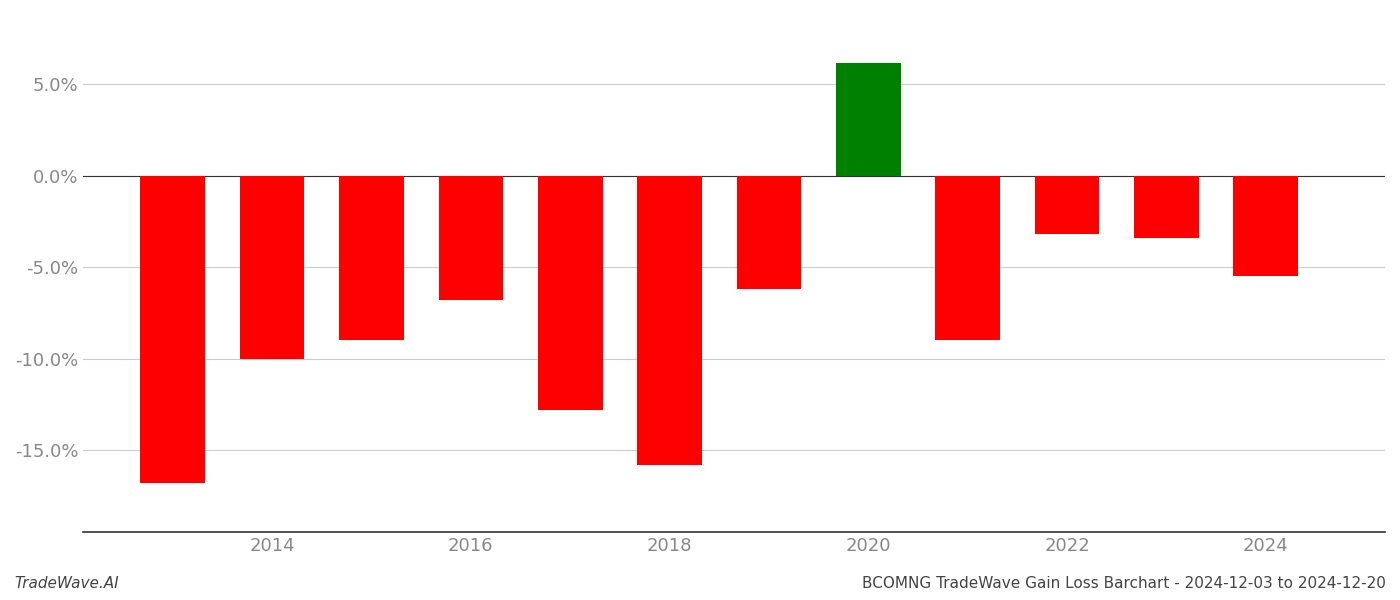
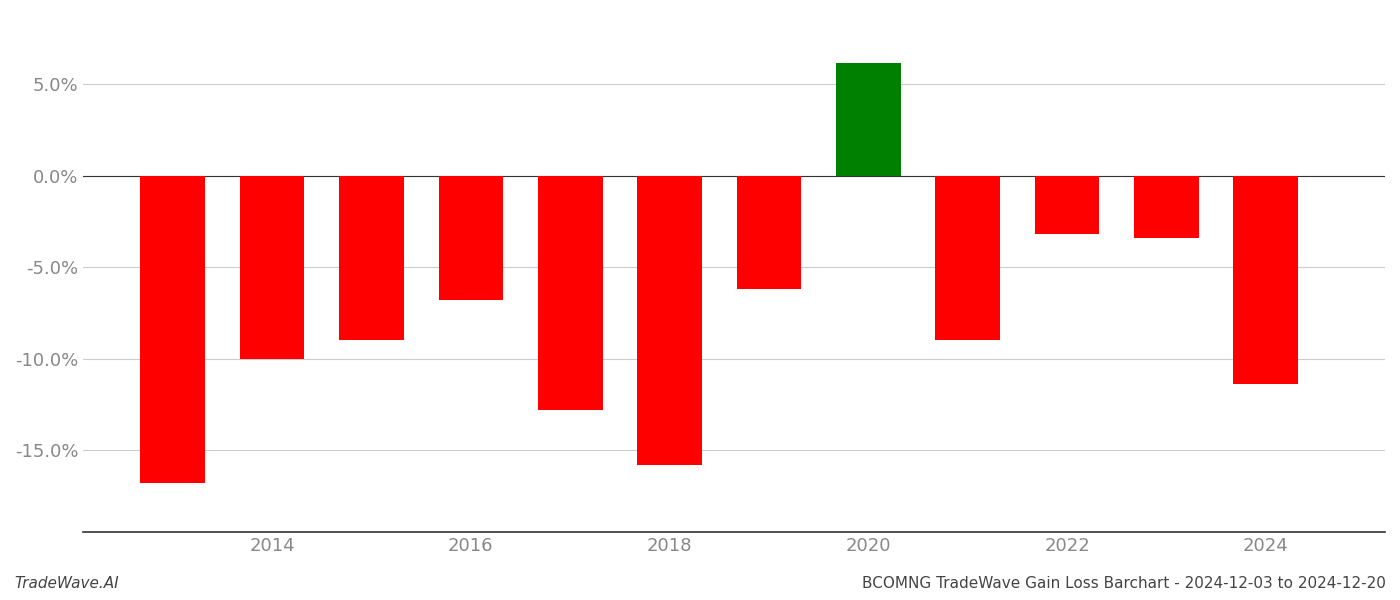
2024: -5.5% -> -11.4%
